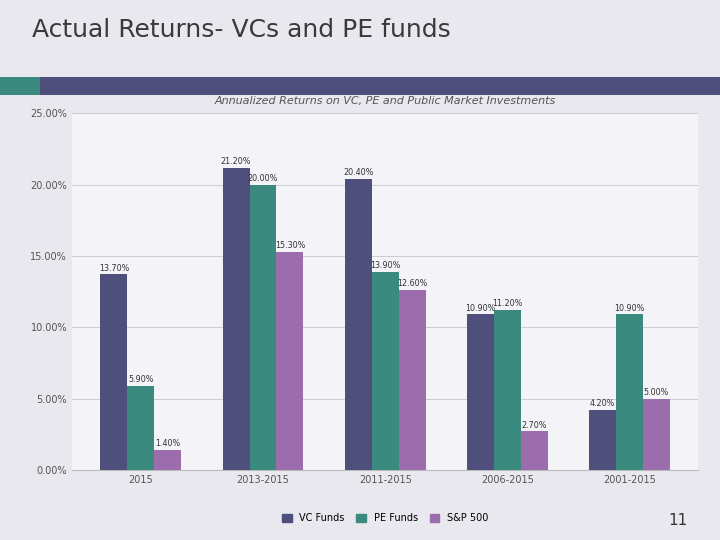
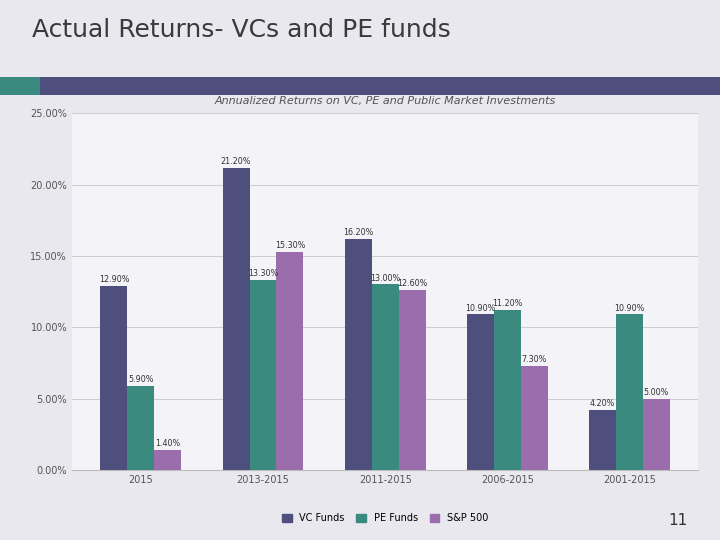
VC Funds/2015: 13.70% -> 12.90%
PE Funds/2013-2015: 20.00% -> 13.30%
VC Funds/2011-2015: 20.40% -> 16.20%
PE Funds/2011-2015: 13.90% -> 13.00%
S&P 500/2006-2015: 2.70% -> 7.30%
